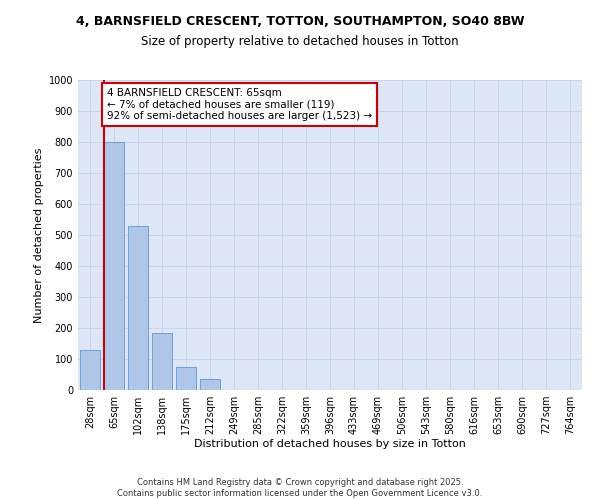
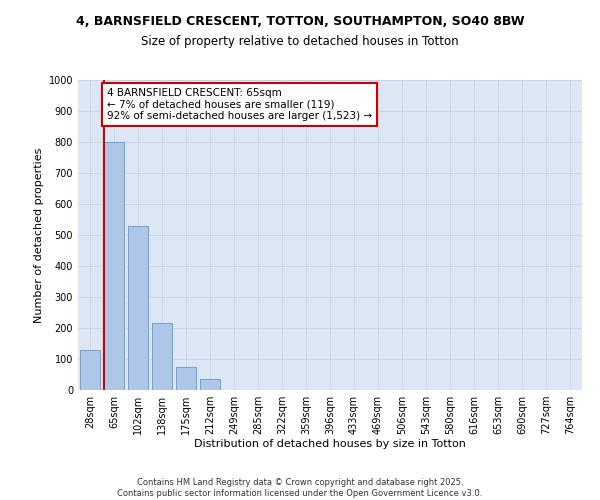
138sqm: 185 -> 215
